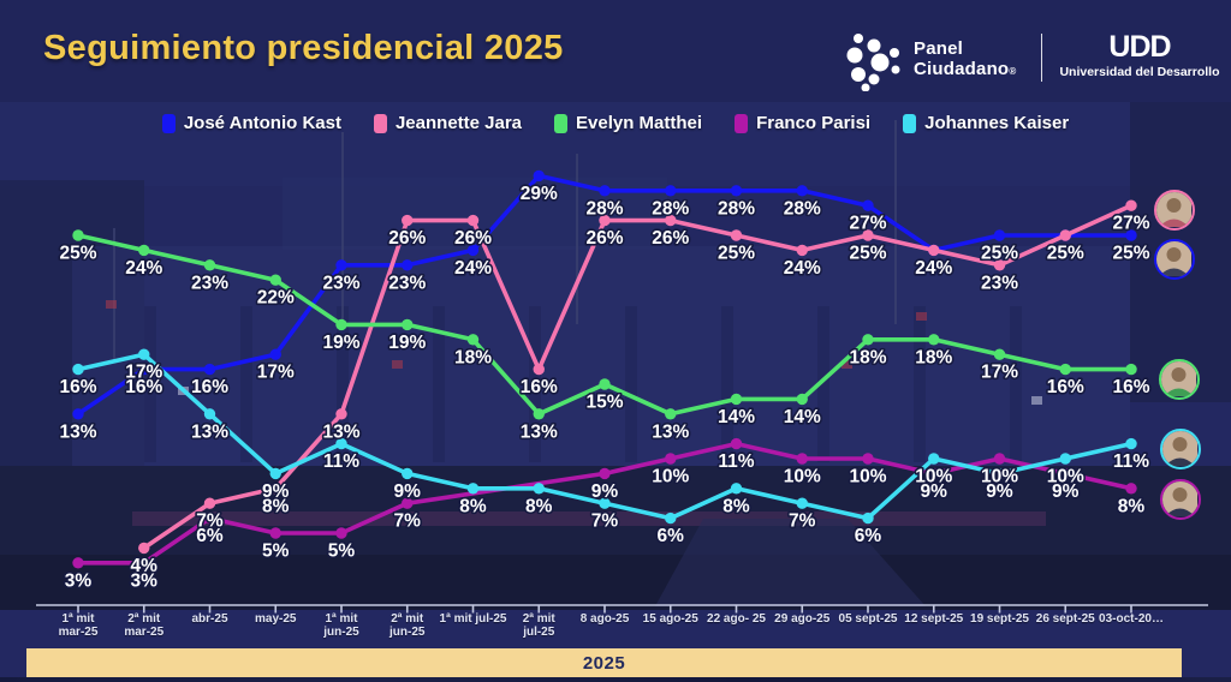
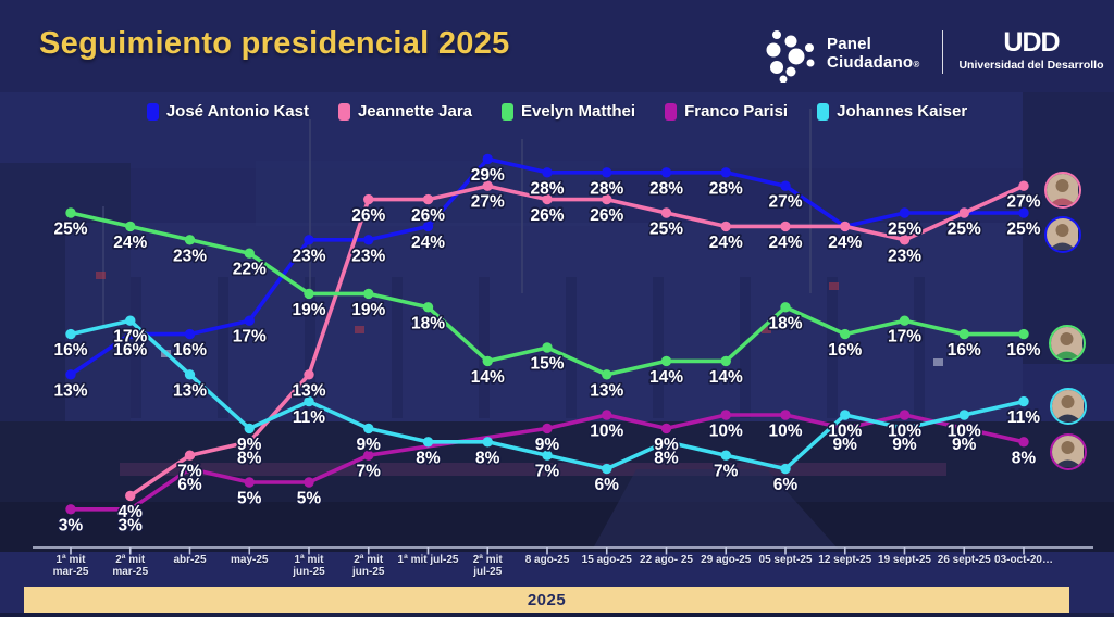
Jeannette Jara/2ª mit jul-25: 16% -> 27%
Evelyn Matthei/2ª mit jul-25: 13% -> 14%
Franco Parisi/22 ago- 25: 11% -> 9%
Jeannette Jara/05 sept-25: 25% -> 24%
Evelyn Matthei/12 sept-25: 18% -> 16%
